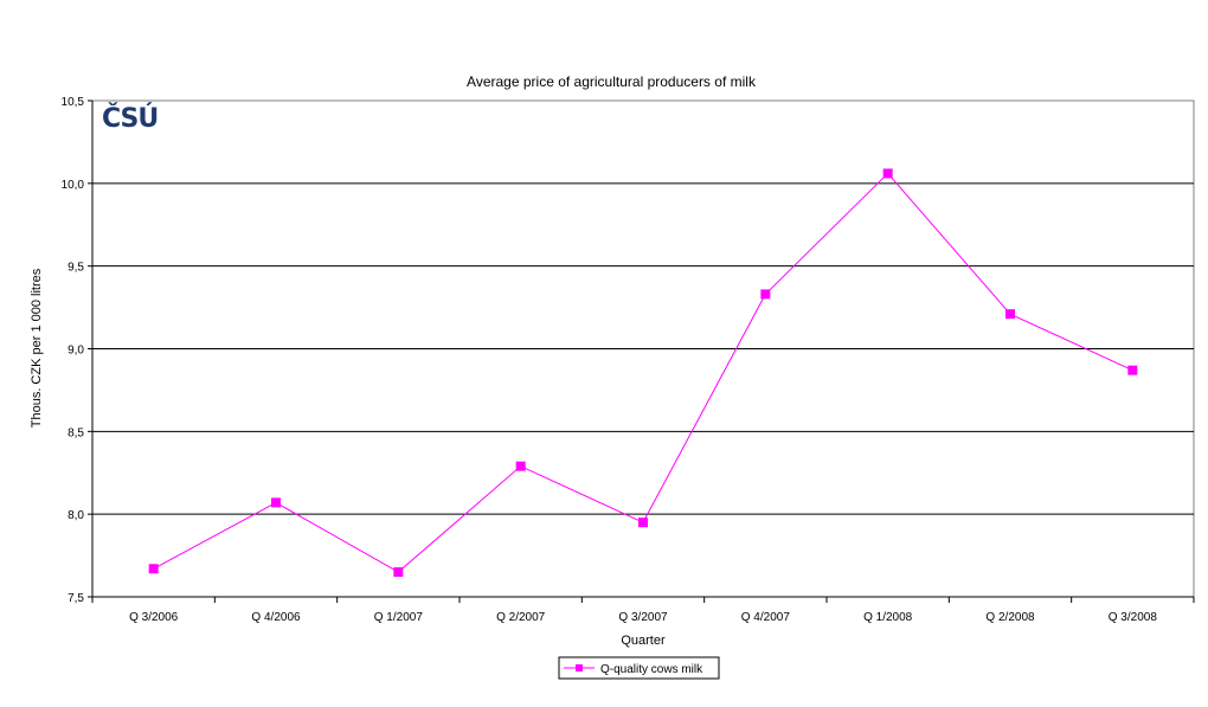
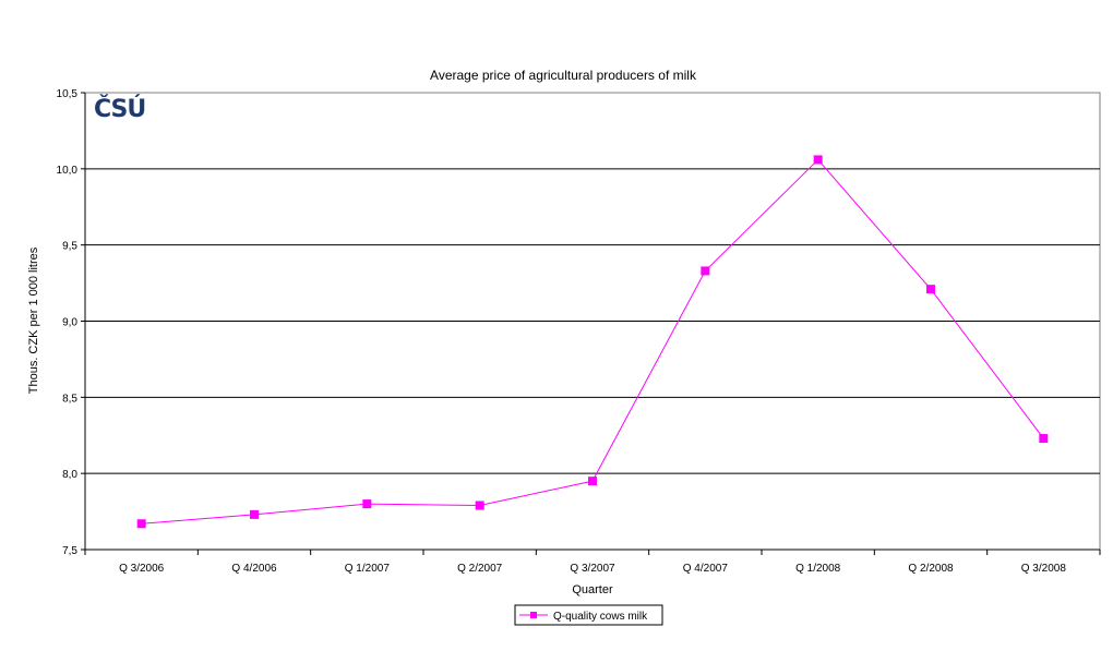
Q 4/2006: 8,07 -> 7,73
Q 1/2007: 7,65 -> 7,80
Q 2/2007: 8,29 -> 7,79
Q 3/2008: 8,87 -> 8,23
